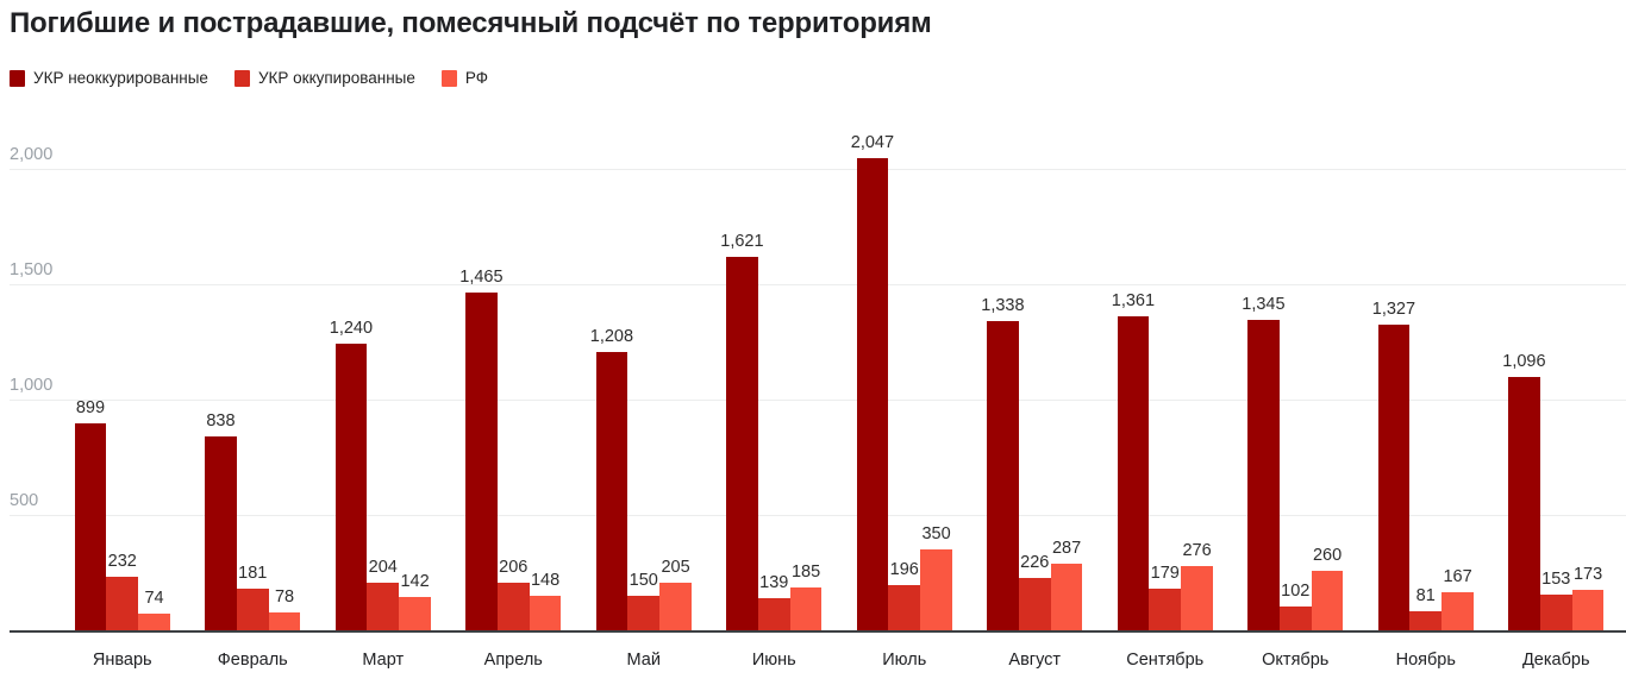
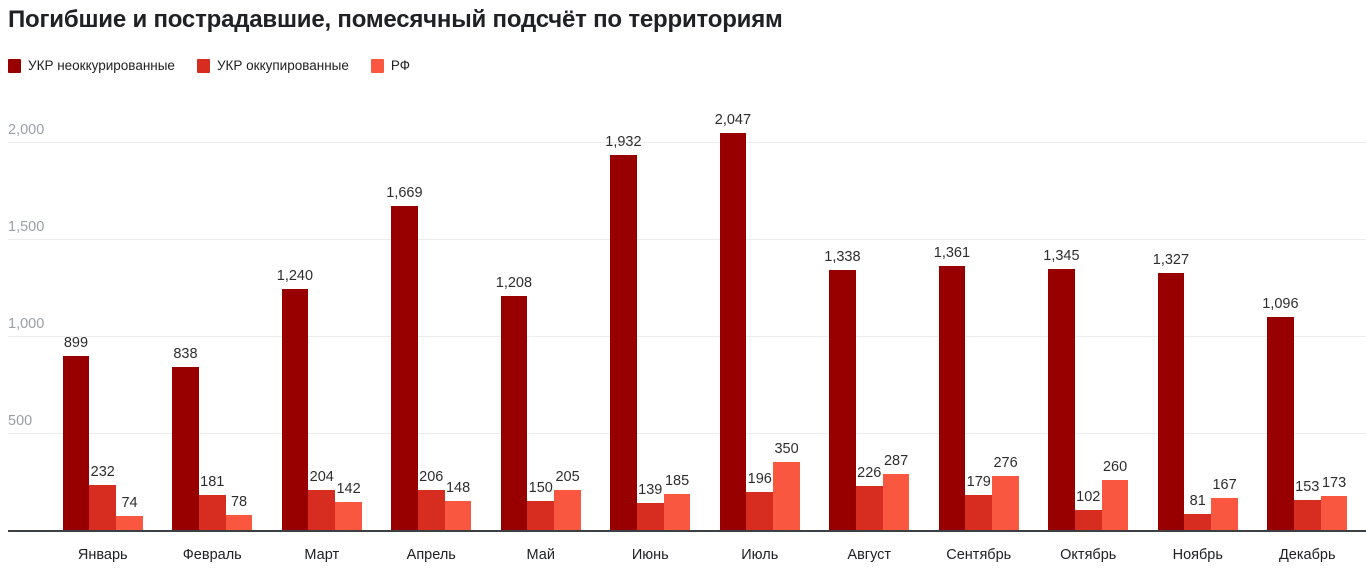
УКР неоккурированные/Апрель: 1,465 -> 1,669
УКР неоккурированные/Июнь: 1,621 -> 1,932
